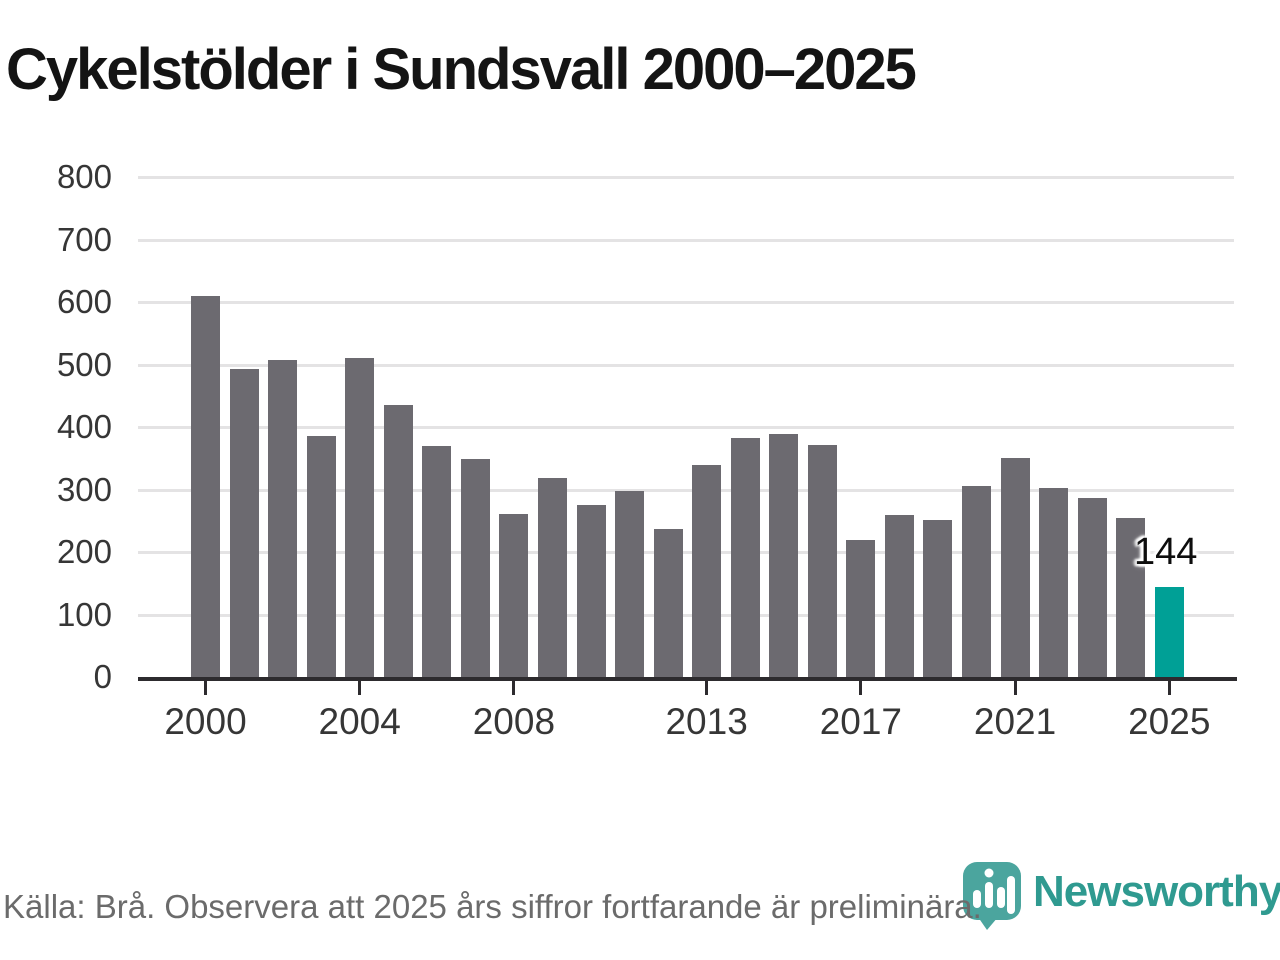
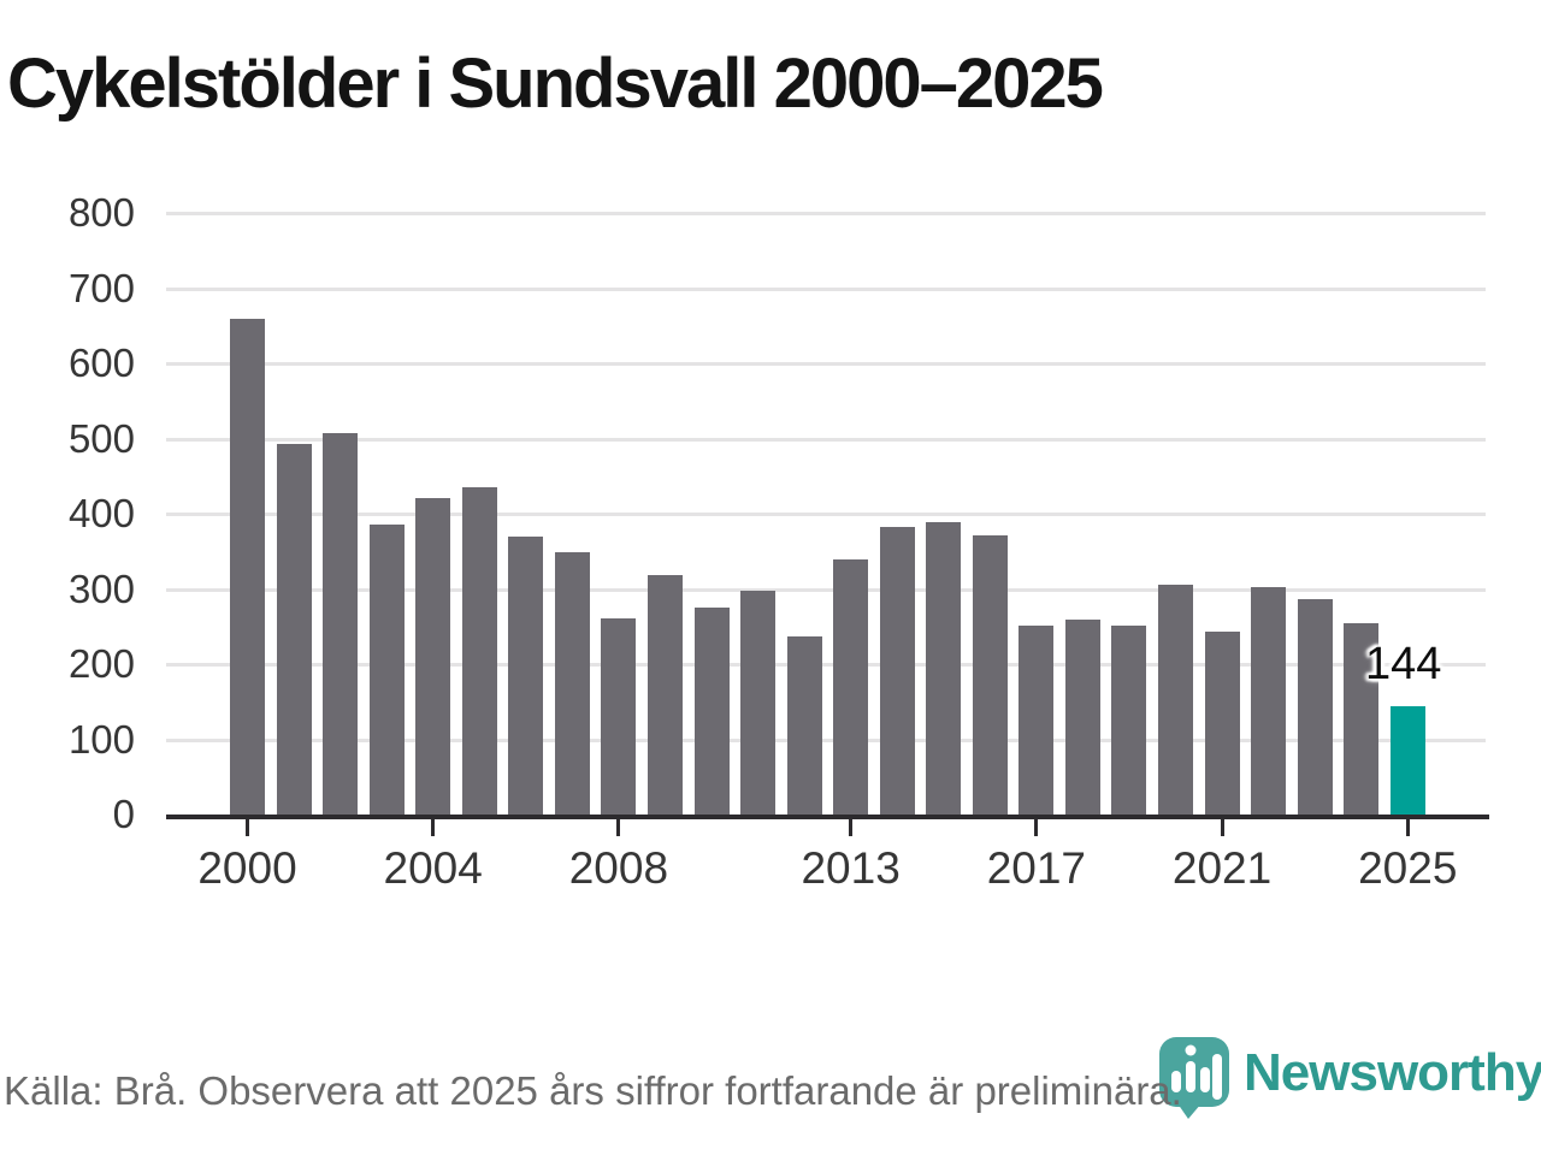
2000: 610 -> 660
2004: 510 -> 420
2017: 220 -> 250
2021: 350 -> 240
